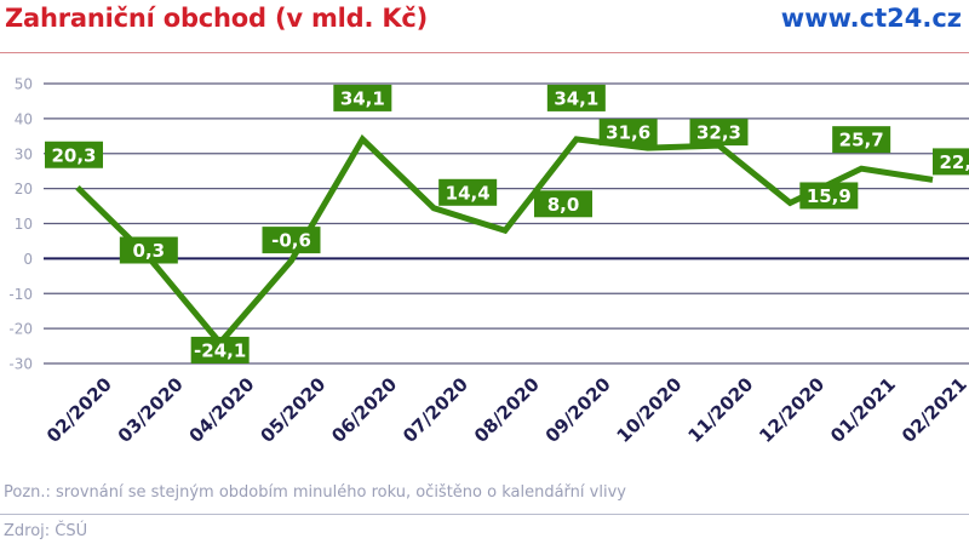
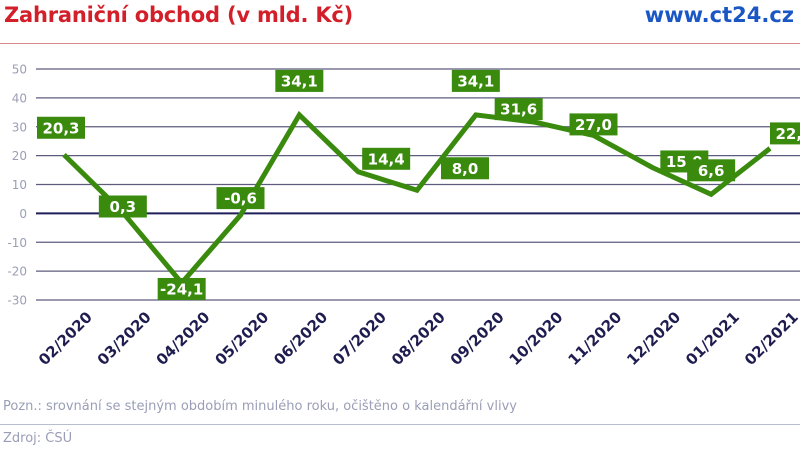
11/2020: 32,3 -> 27,0
01/2021: 25,7 -> 6,6
